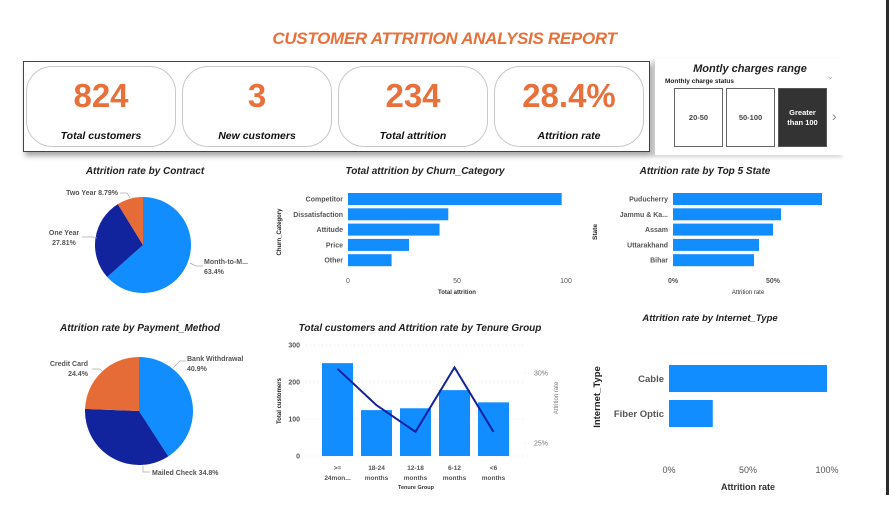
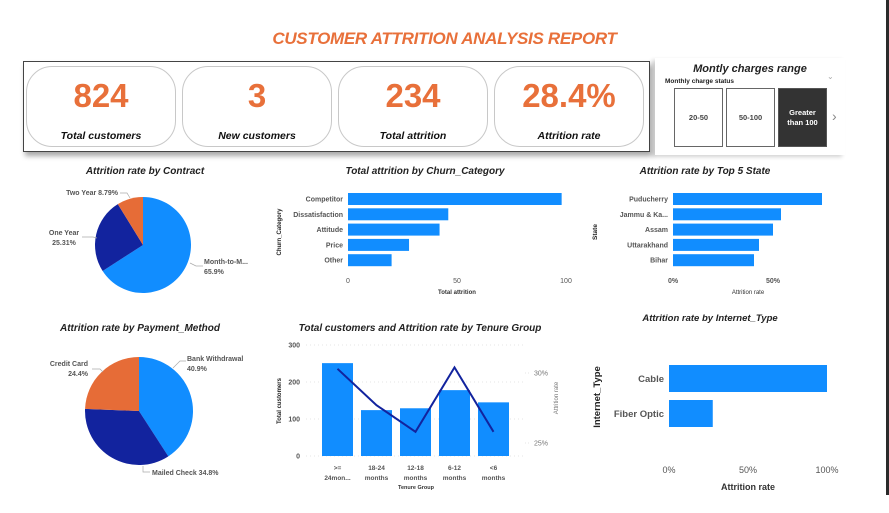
Attrition rate by Contract/Month-to-M...: 63.4% -> 65.9%
Attrition rate by Contract/One Year: 27.81% -> 25.31%
